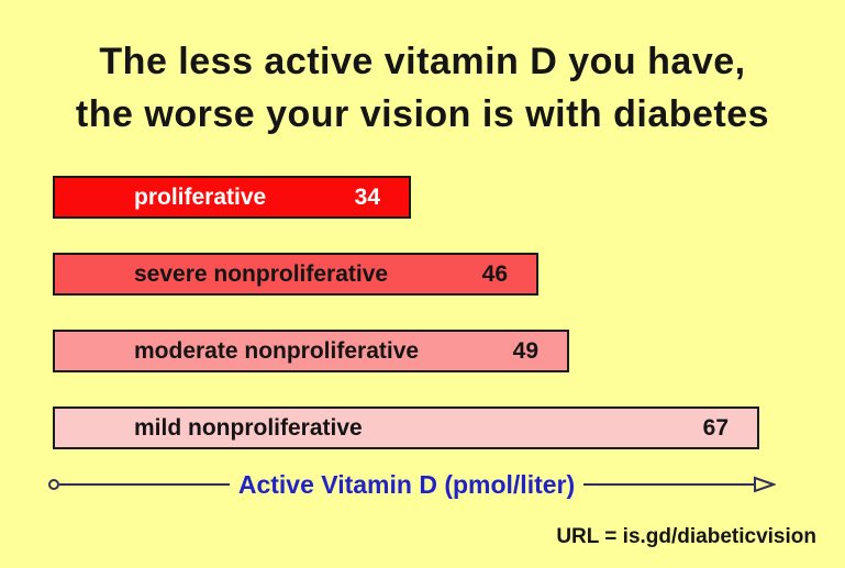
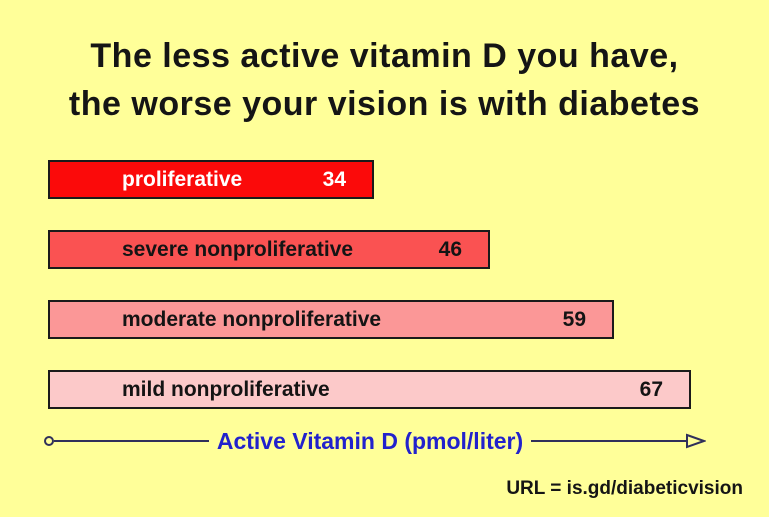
moderate nonproliferative: 49 -> 59
